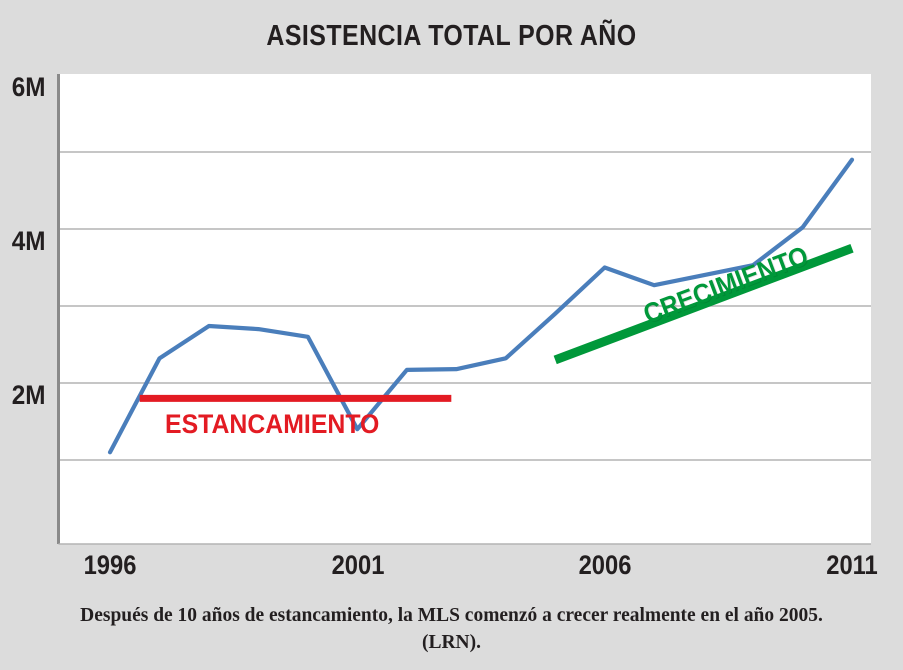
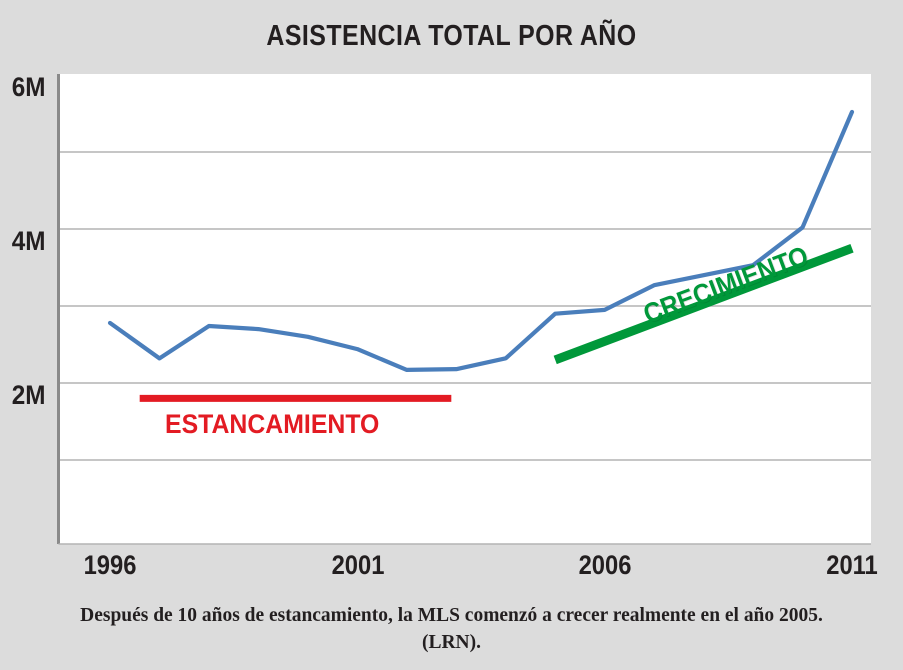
1996: 1.1M -> 2.8M
2001: 1.4M -> 2.4M
2006: 3.5M -> 3.0M
2011: 4.9M -> 5.5M
